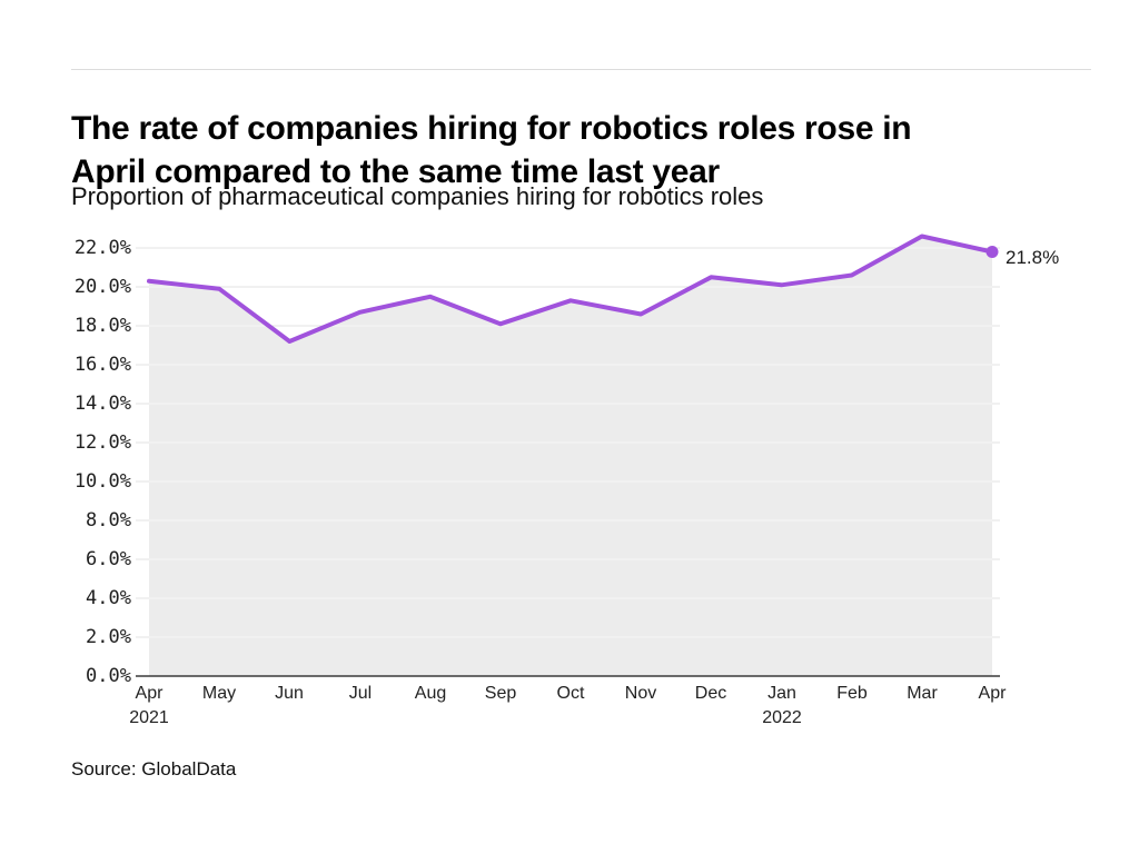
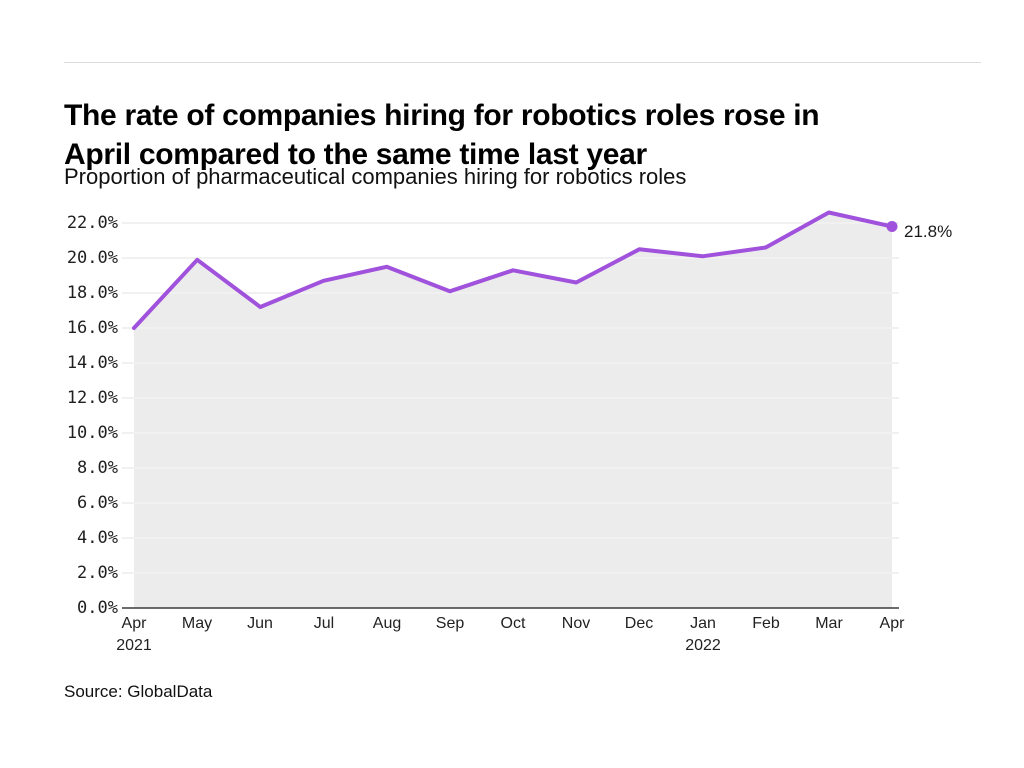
Apr 2021: 20.3% -> 16.0%
